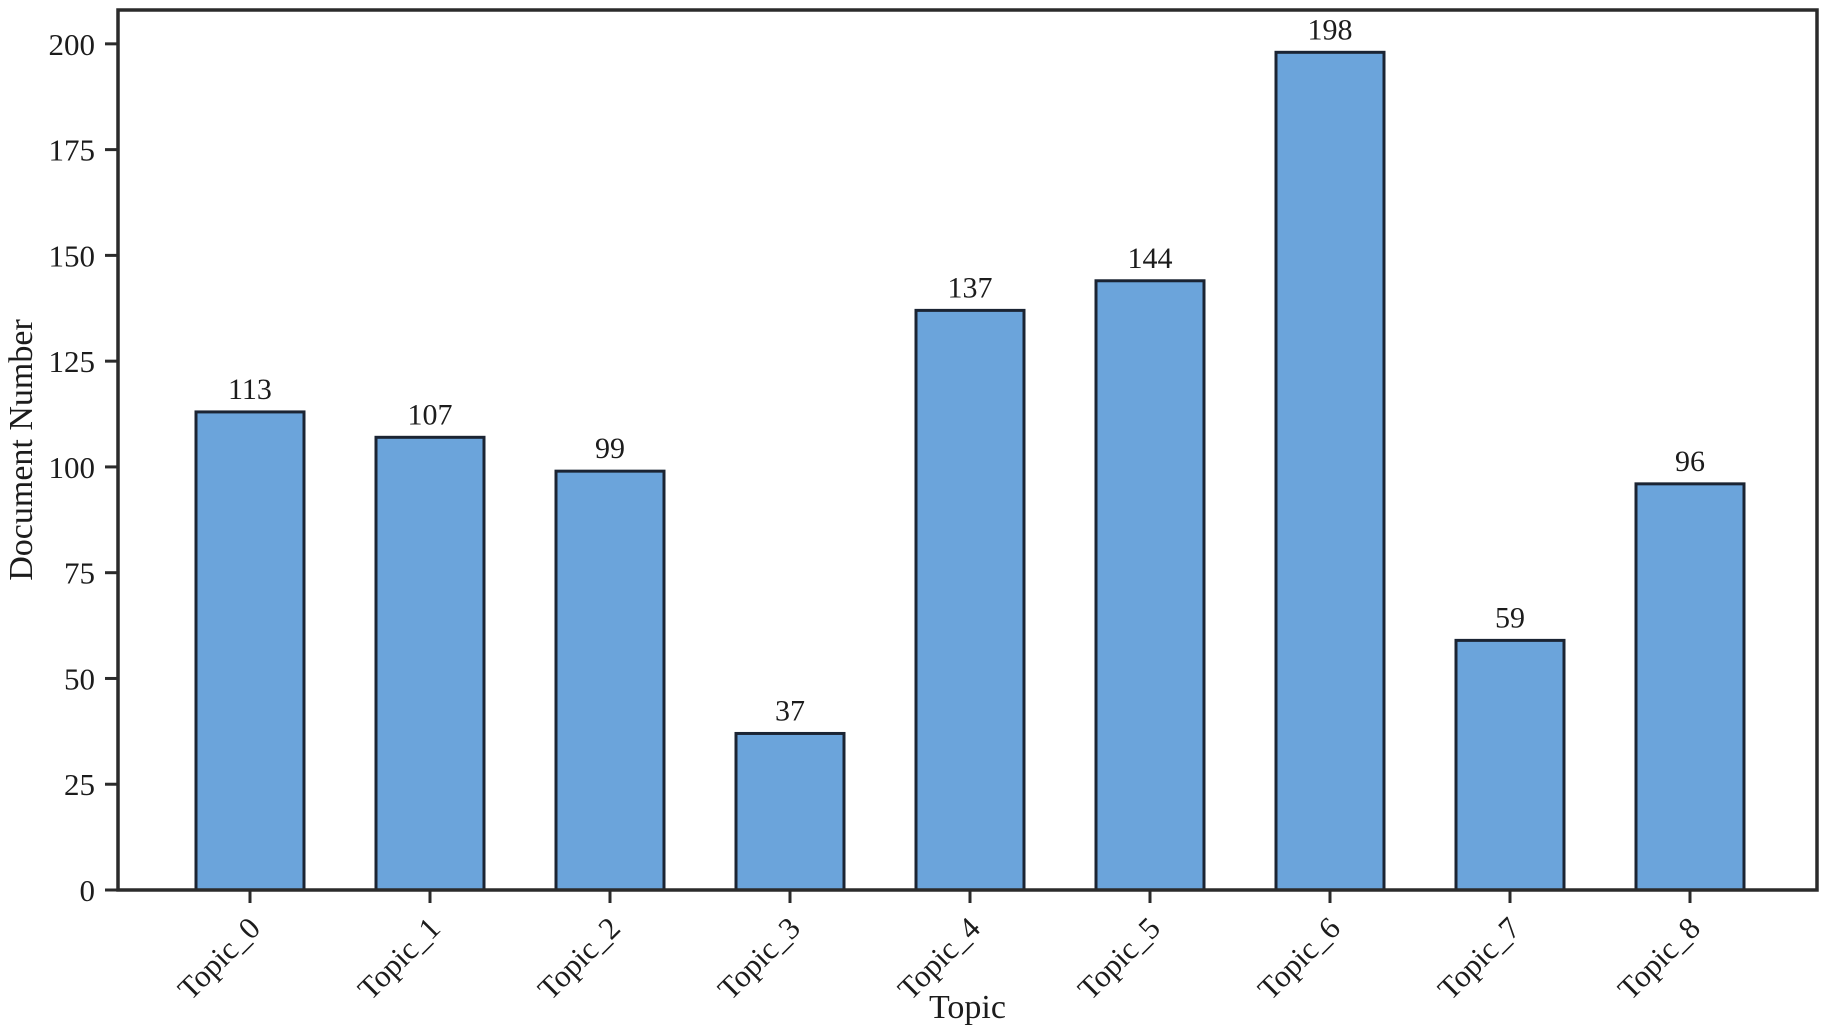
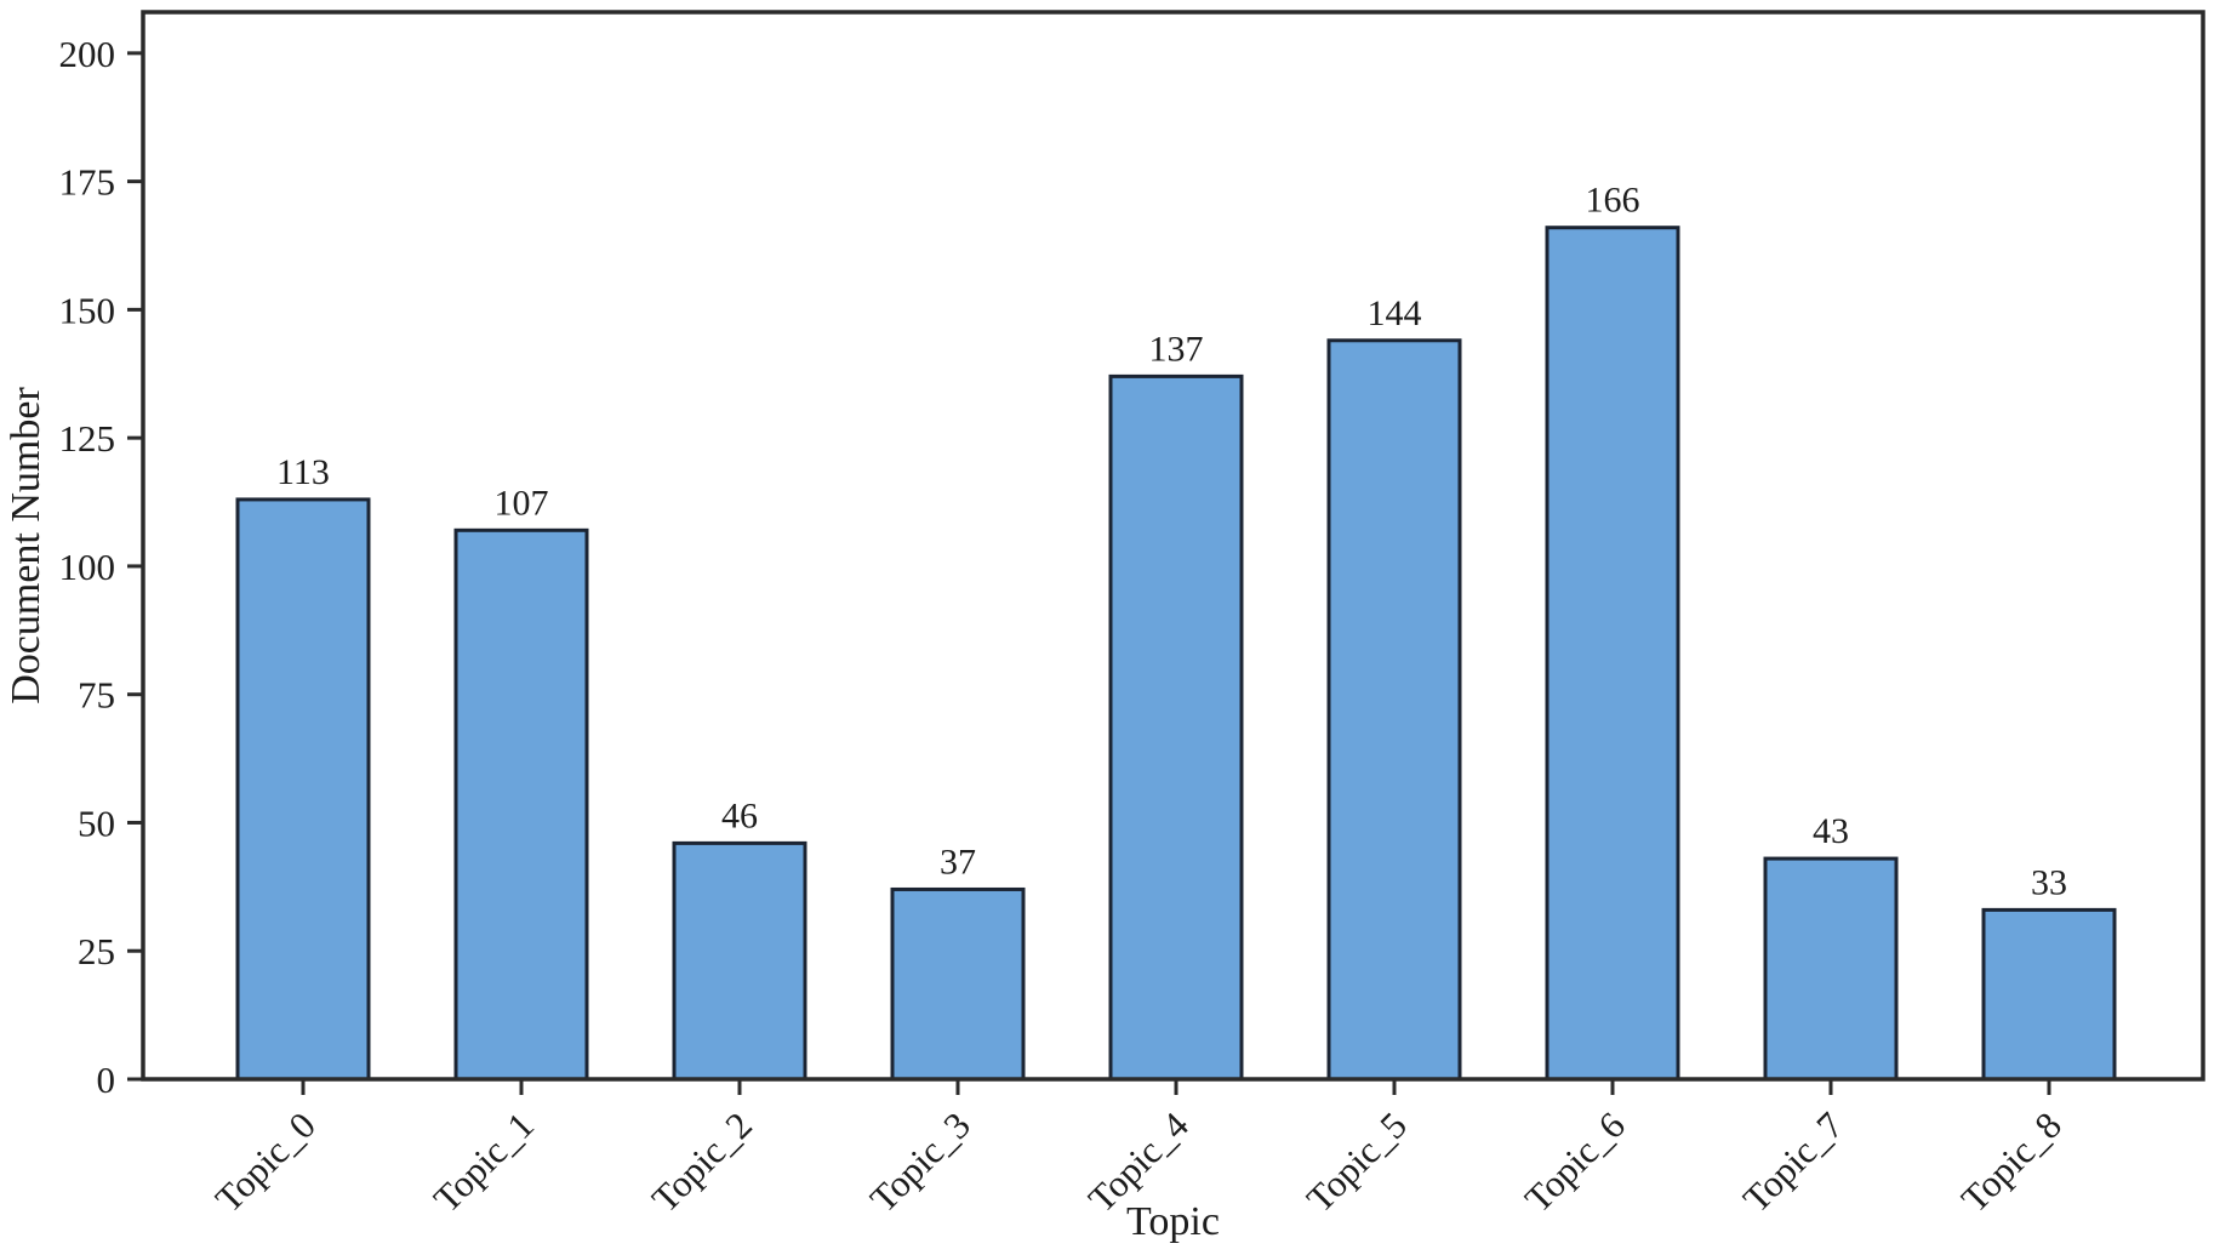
Topic_2: 99 -> 46
Topic_6: 198 -> 166
Topic_7: 59 -> 43
Topic_8: 96 -> 33
